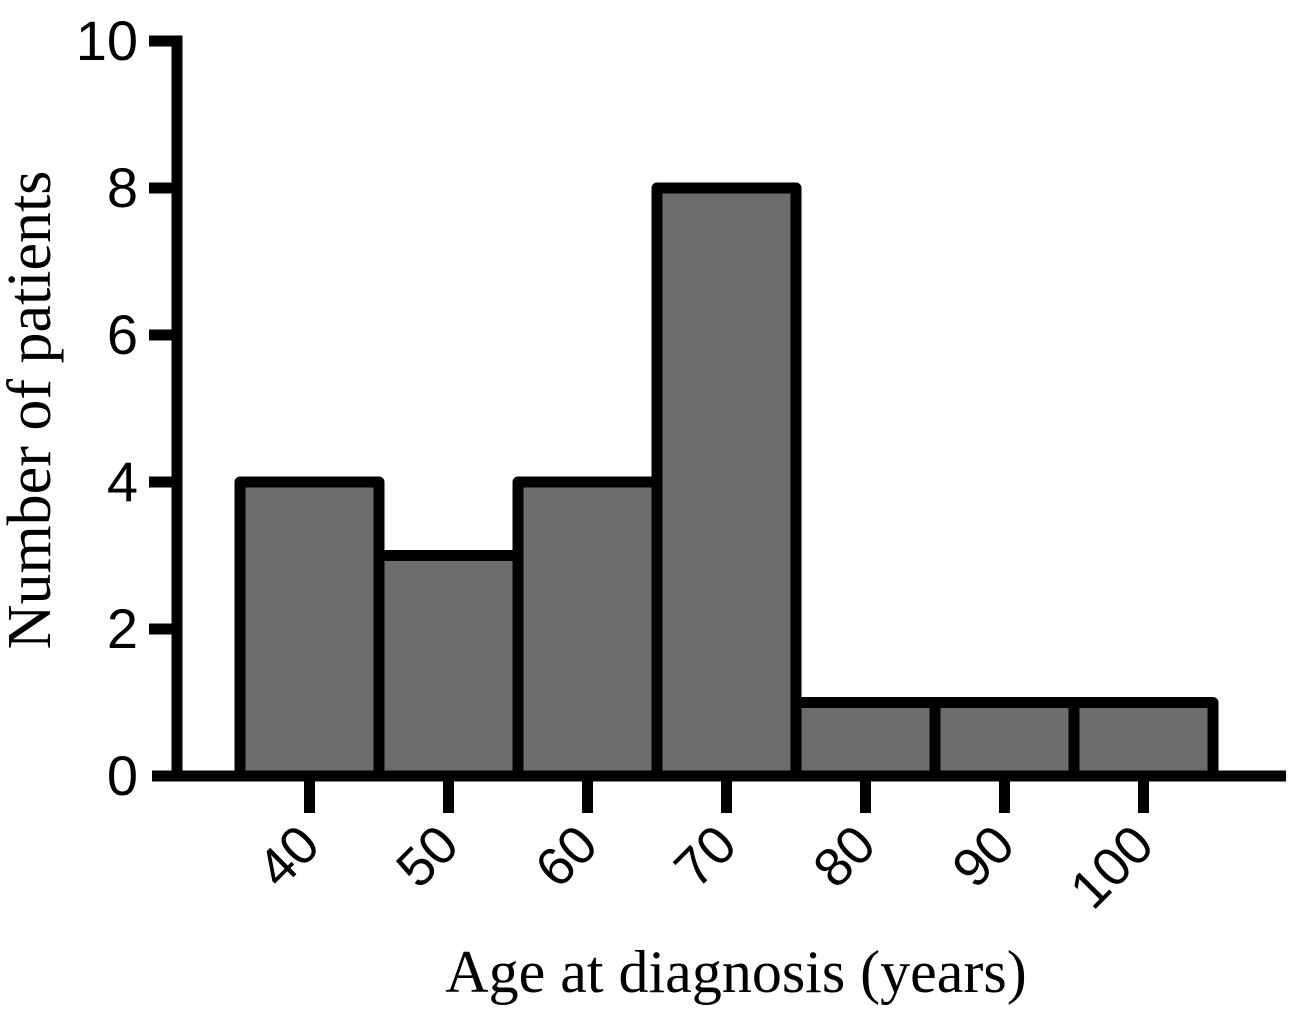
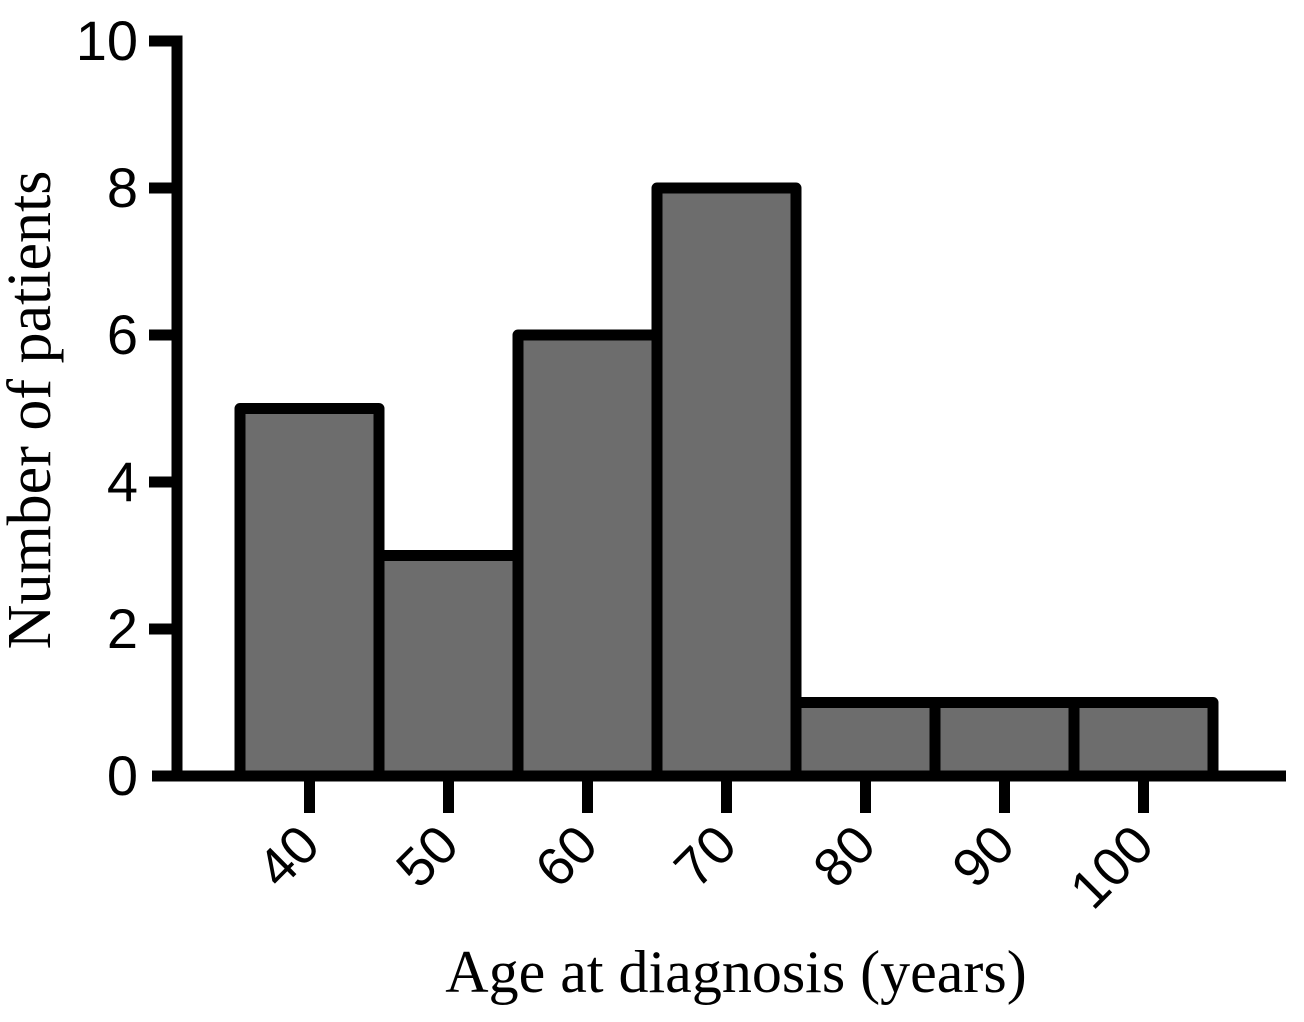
40: 4 -> 5
60: 4 -> 6
